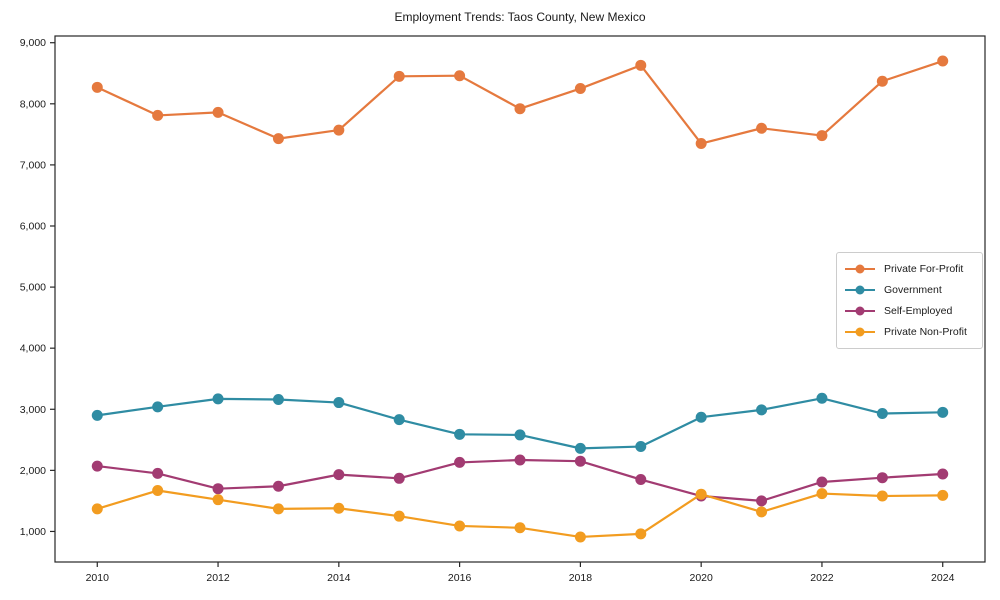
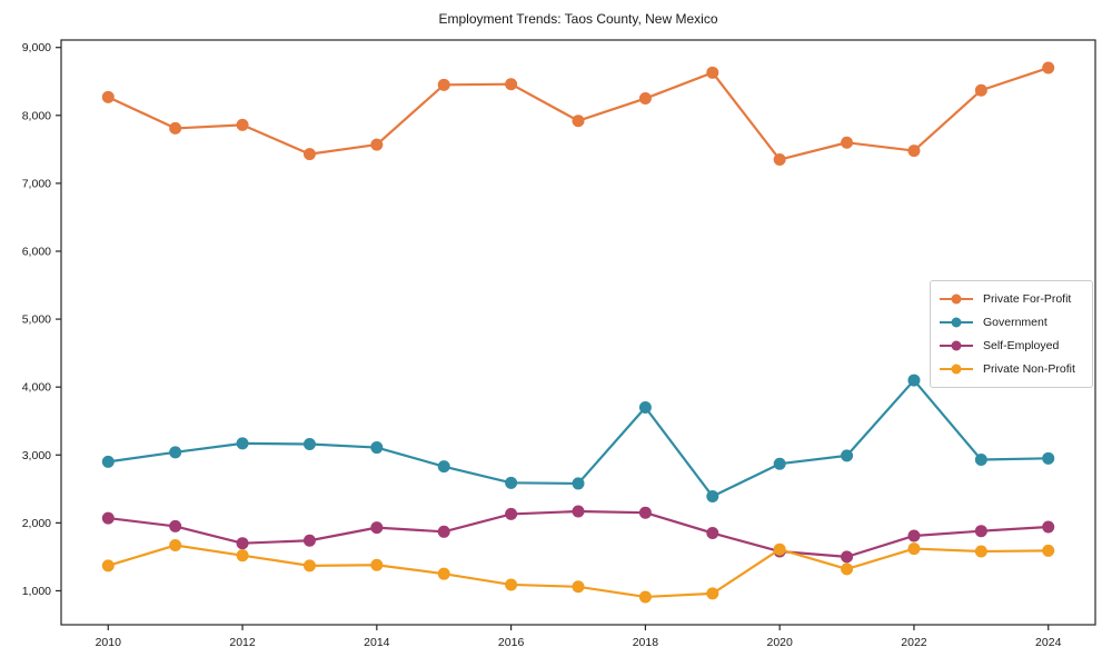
Government/2018: 2400 -> 3700
Government/2022: 3200 -> 4100
